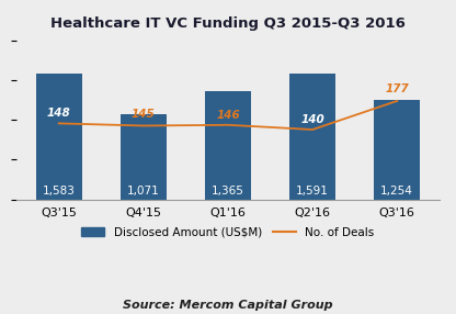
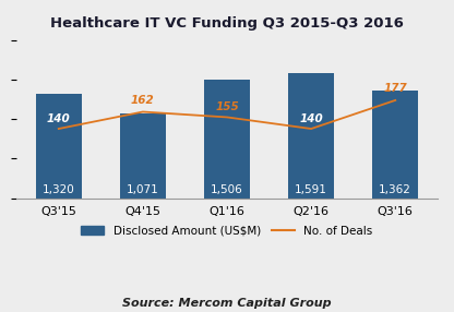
Disclosed Amount (US$M)/Q3'15: 1,583 -> 1,320
No. of Deals/Q3'15: 148 -> 140
No. of Deals/Q4'15: 145 -> 162
Disclosed Amount (US$M)/Q1'16: 1,365 -> 1,506
No. of Deals/Q1'16: 146 -> 155
Disclosed Amount (US$M)/Q3'16: 1,254 -> 1,362
